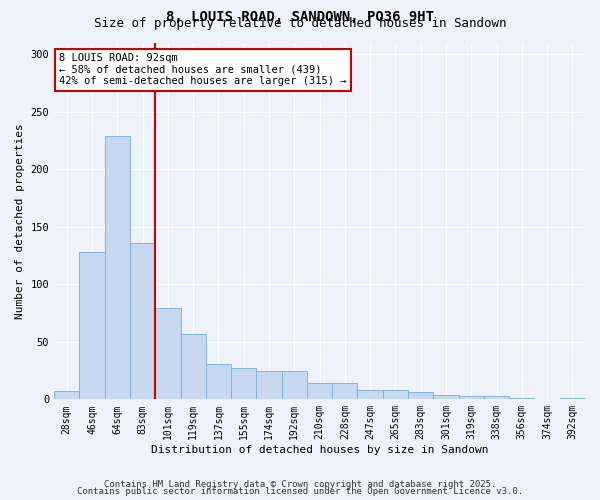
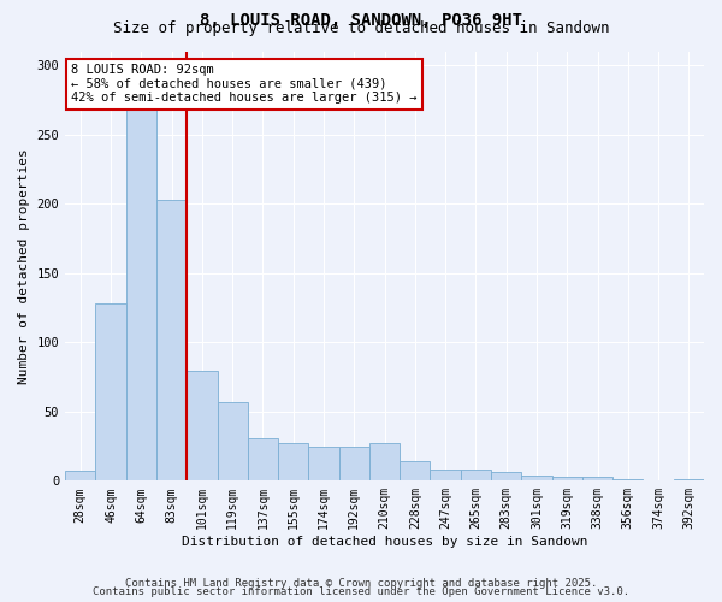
64sqm: 229 -> 270
83sqm: 136 -> 203
210sqm: 14 -> 27
